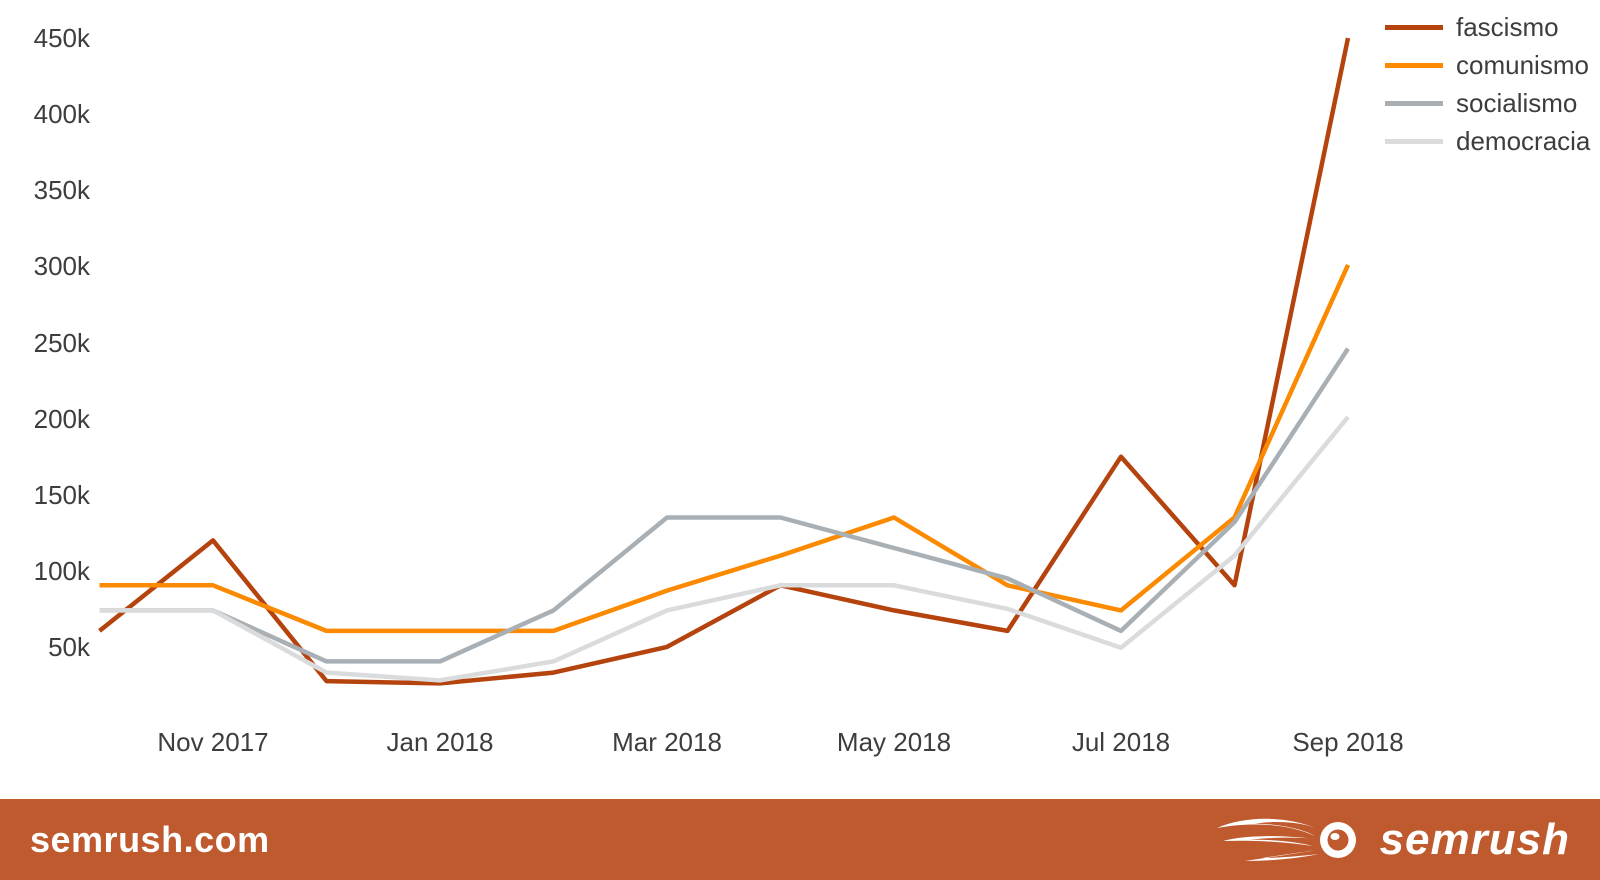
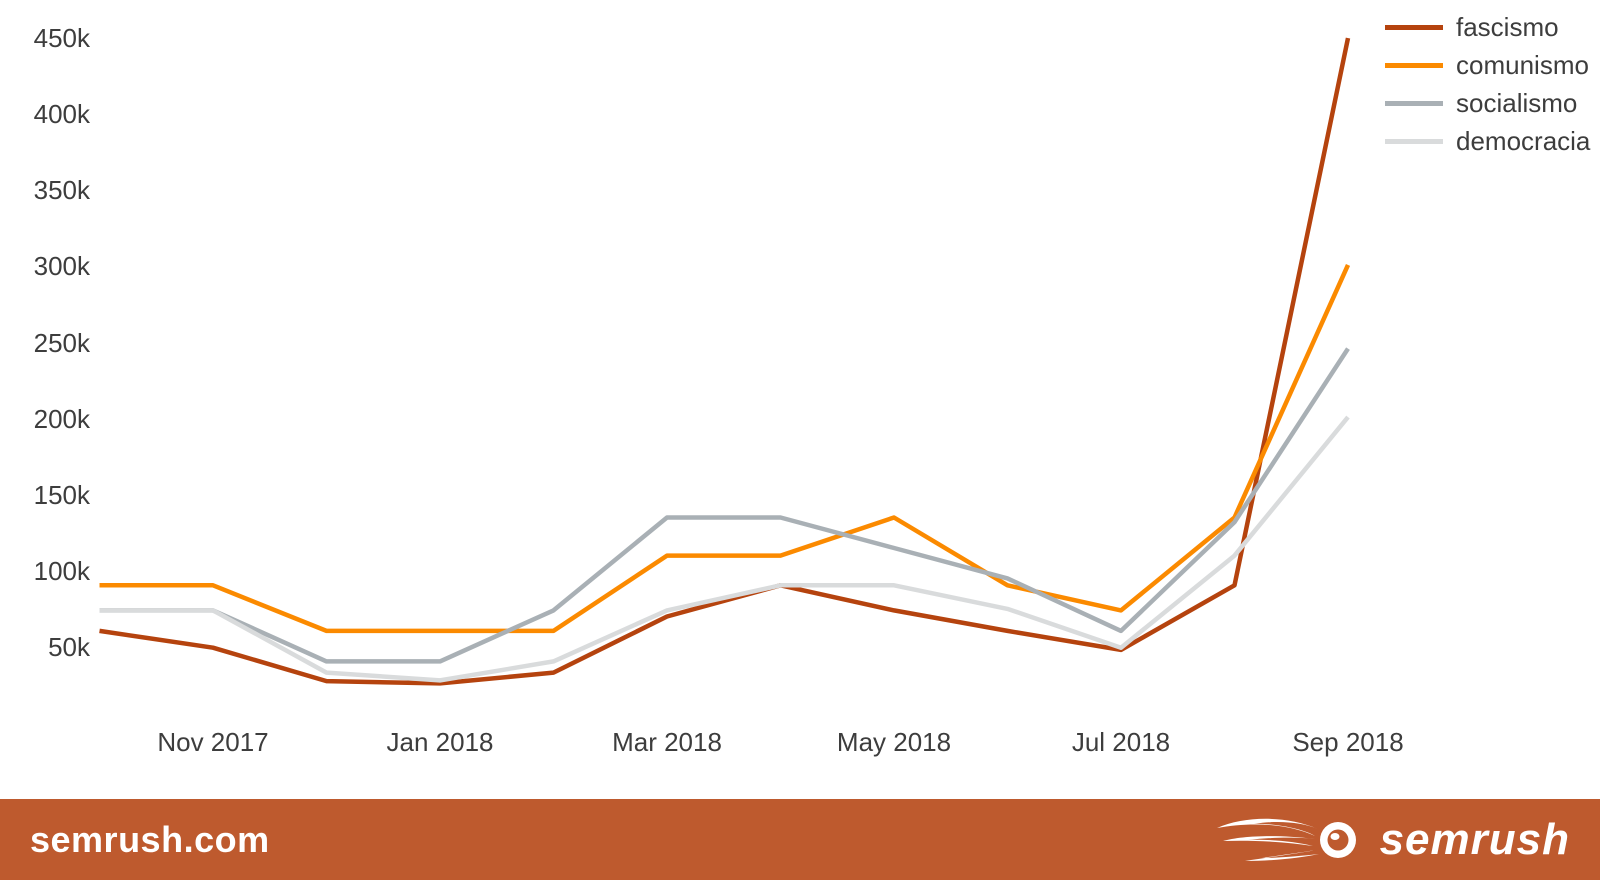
fascismo/Nov 2017: 120k -> 50k
fascismo/Mar 2018: 50k -> 70k
comunismo/Mar 2018: 87k -> 110k
fascismo/Jul 2018: 175k -> 48k
